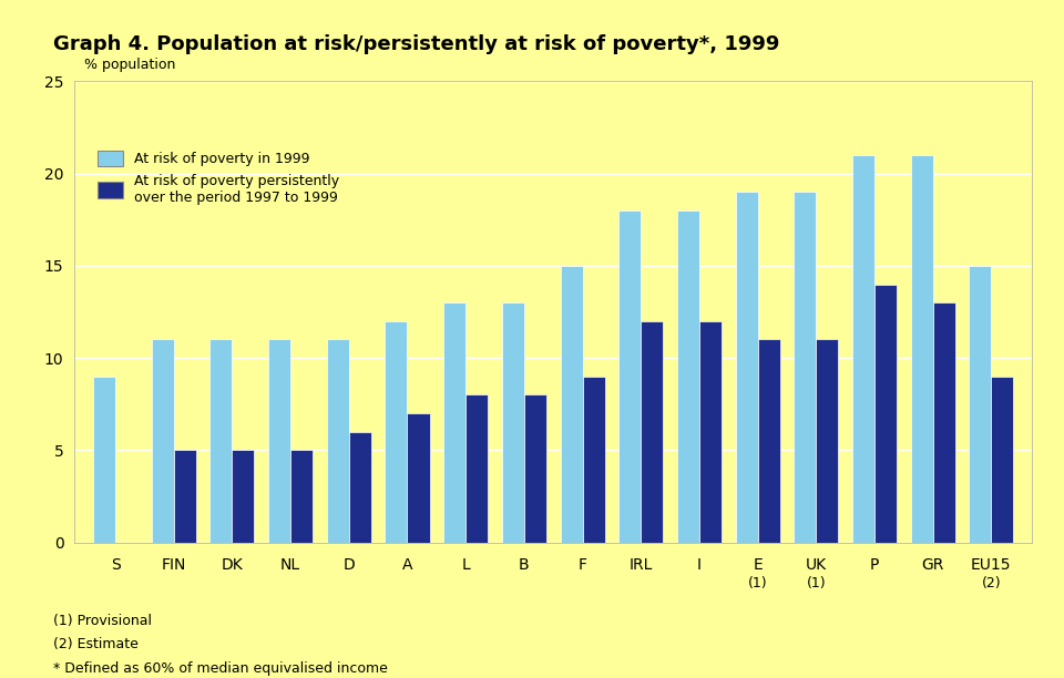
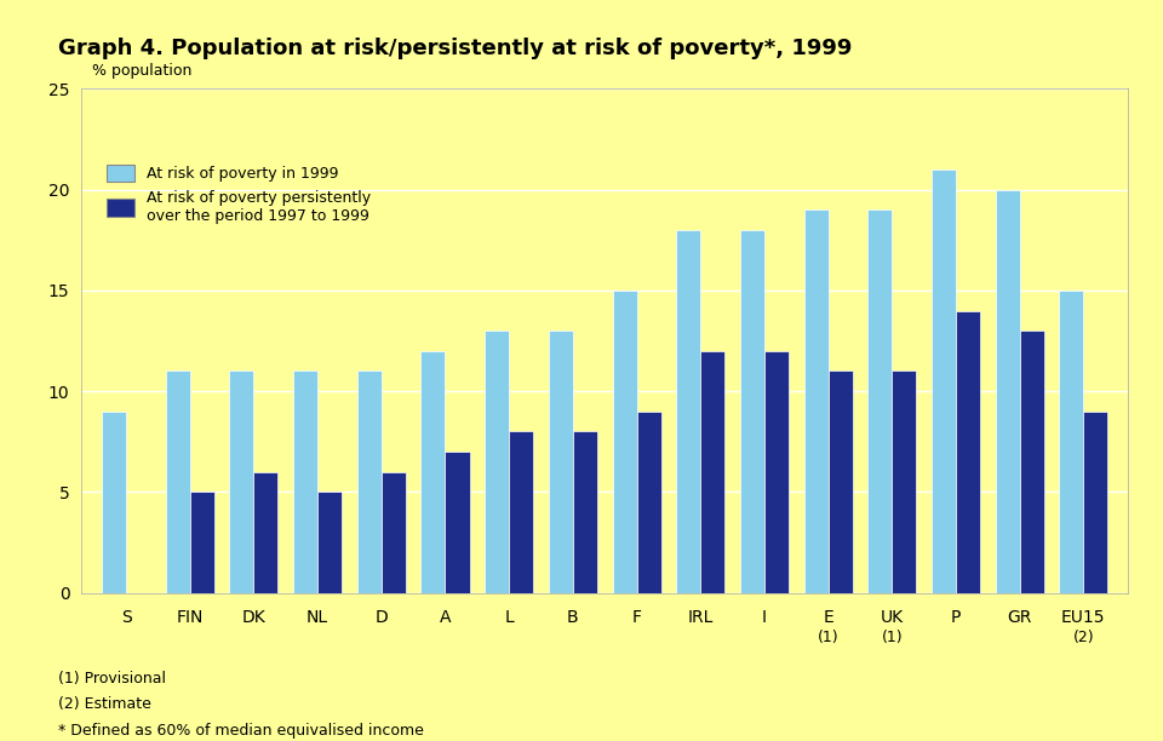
At risk of poverty persistently over the period 1997 to 1999/DK: 5 -> 6
At risk of poverty in 1999/GR: 21 -> 20
